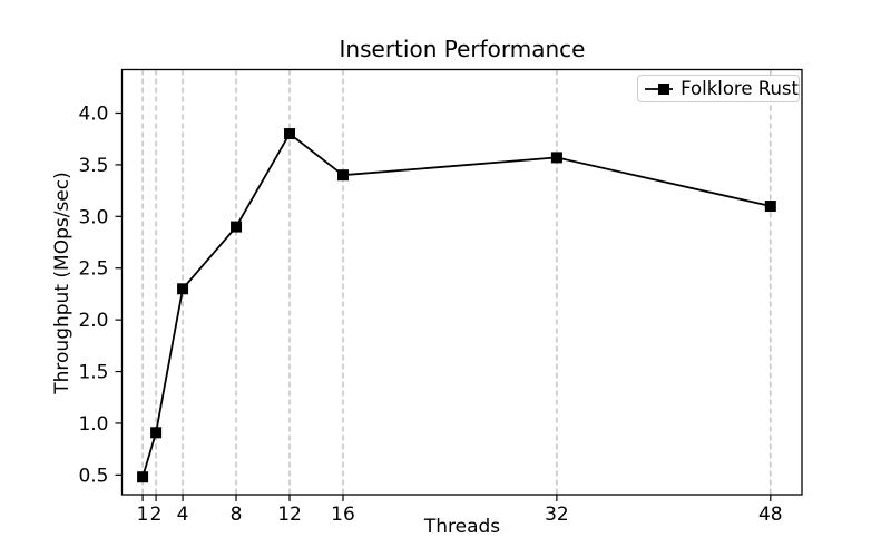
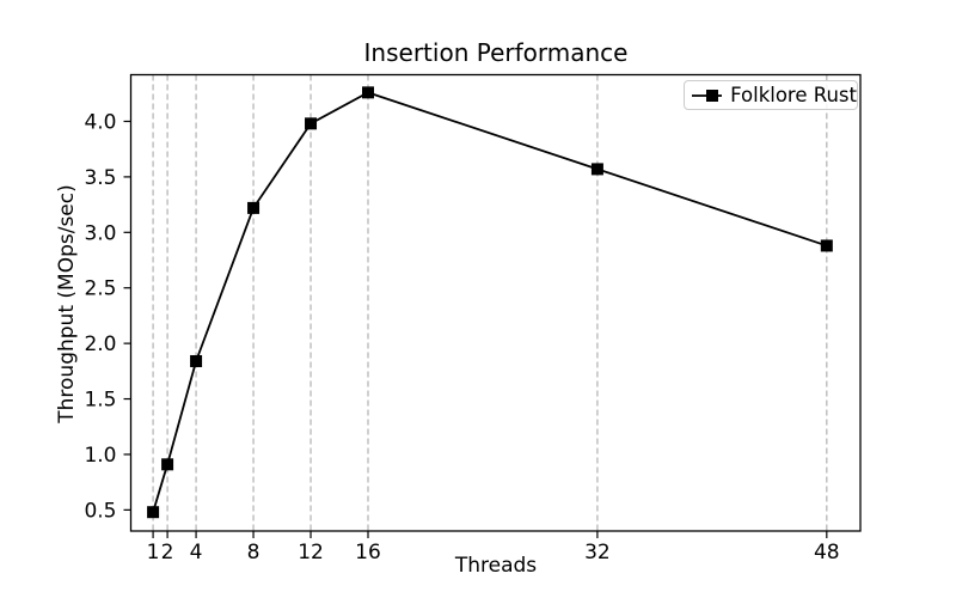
4: 2.3 -> 1.8
8: 2.9 -> 3.2
12: 3.8 -> 4.0
16: 3.4 -> 4.3
48: 3.1 -> 2.9
